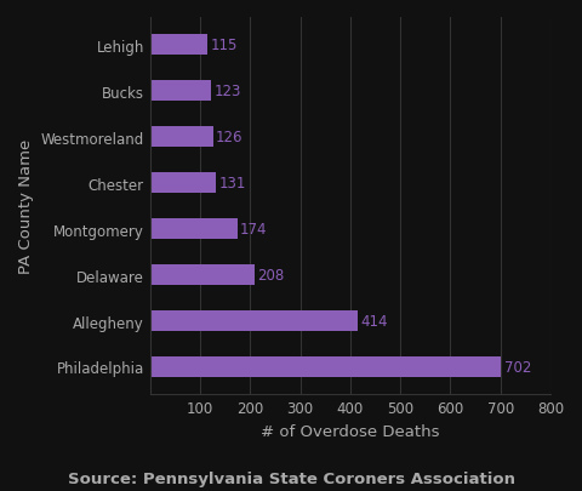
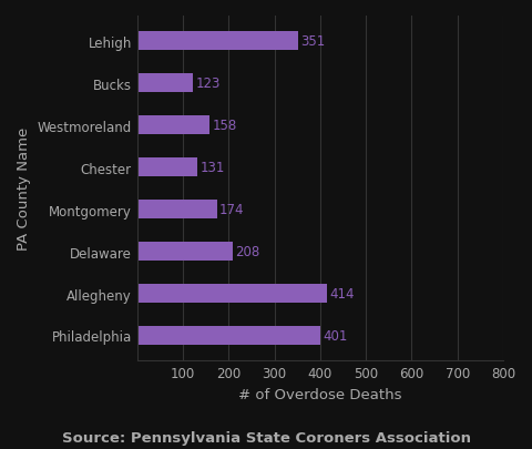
Lehigh: 115 -> 351
Westmoreland: 126 -> 158
Philadelphia: 702 -> 401
